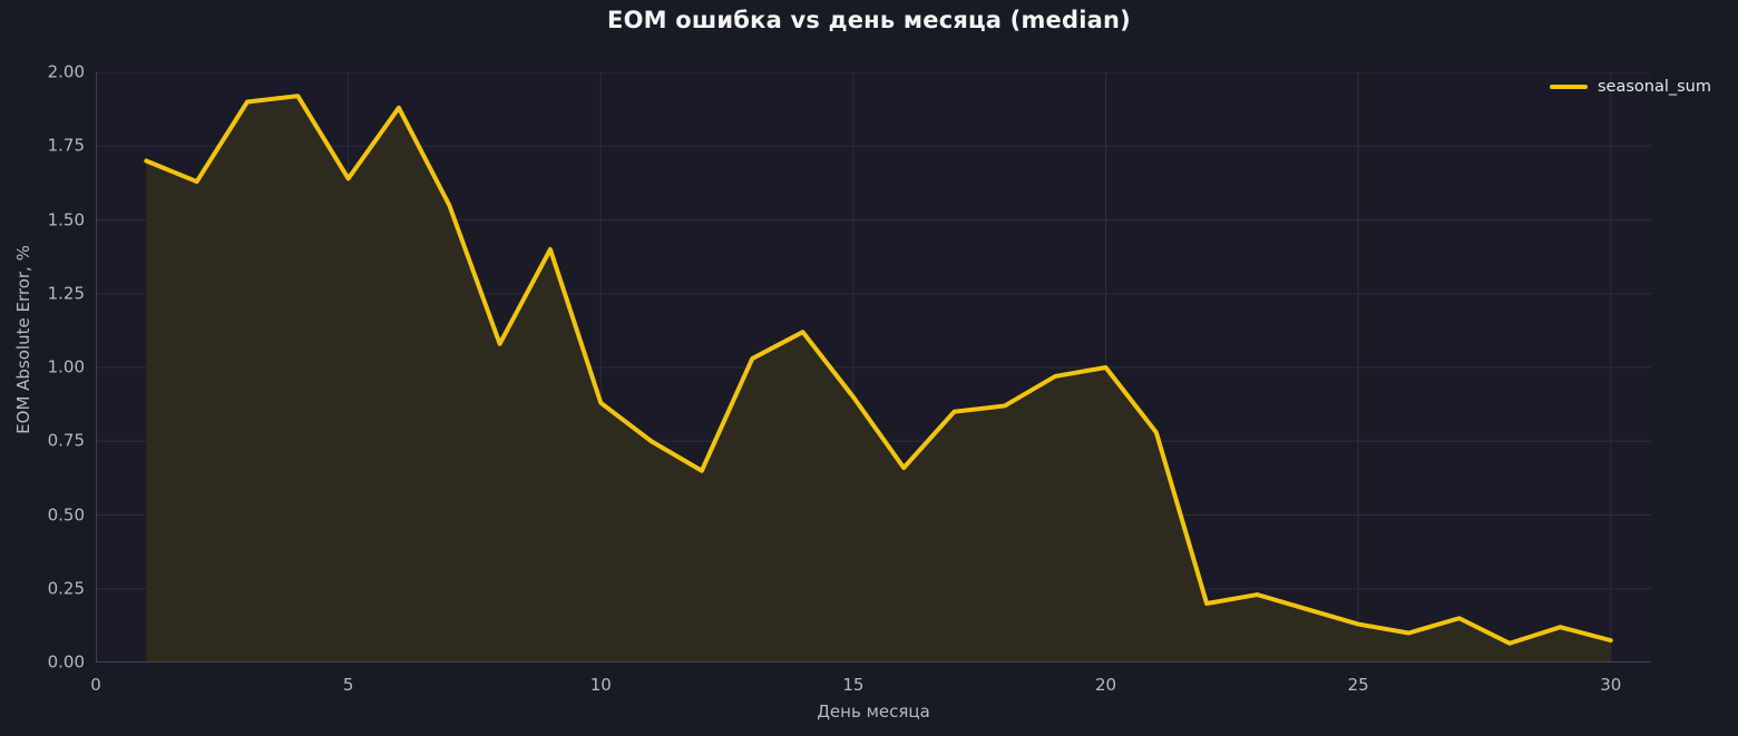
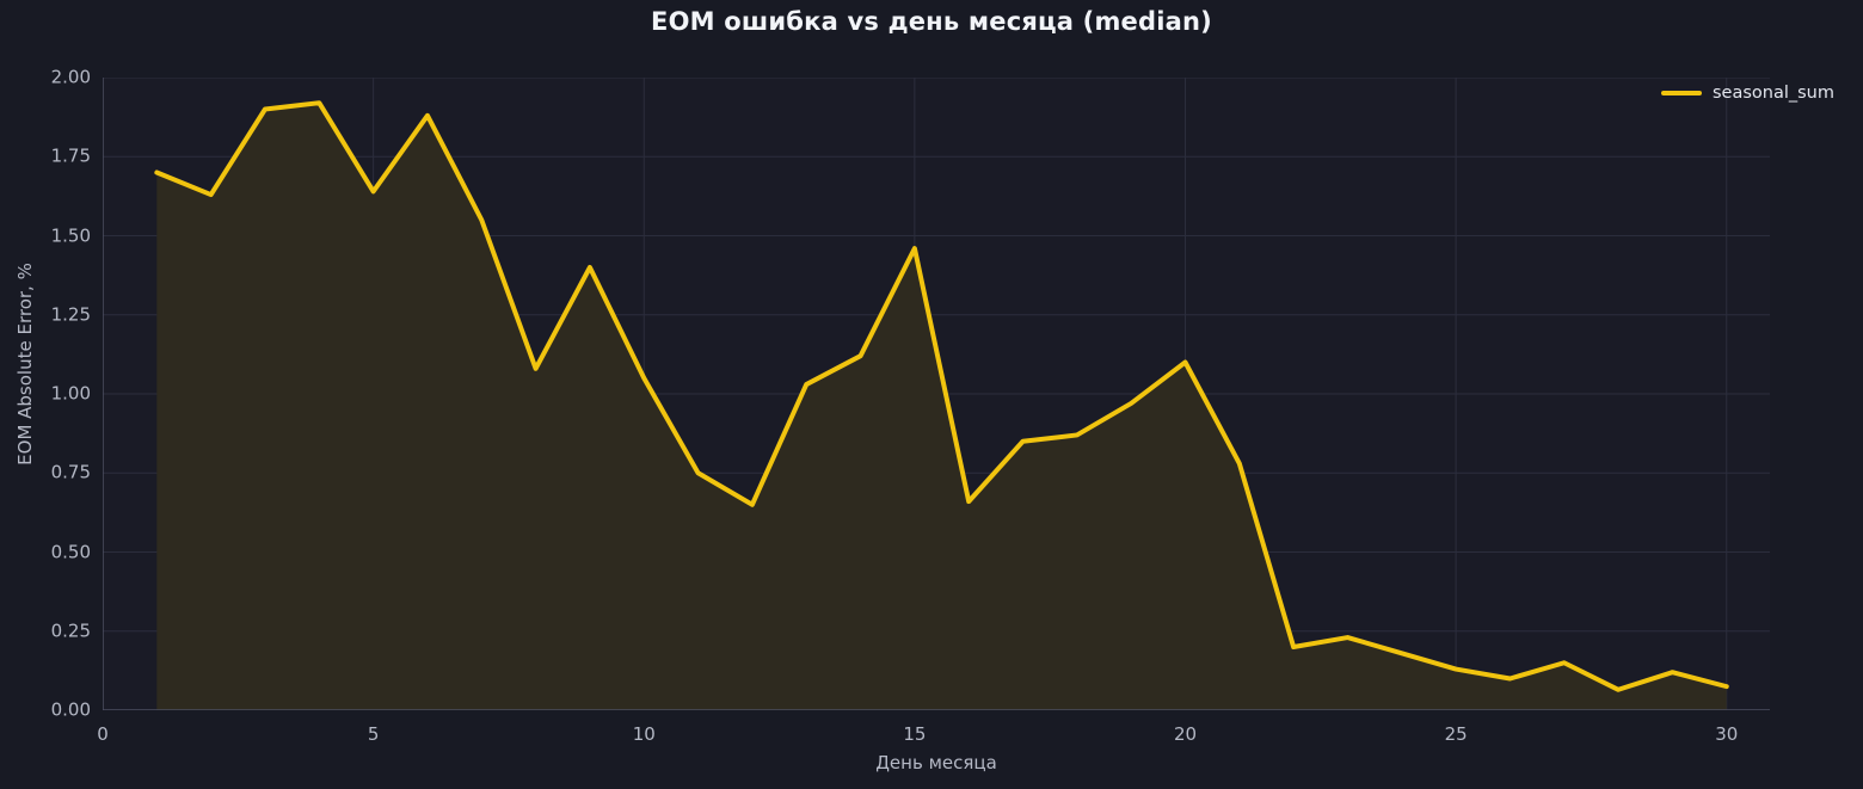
10: 0.88 -> 1.05
15: 0.90 -> 1.46
20: 1.00 -> 1.10
